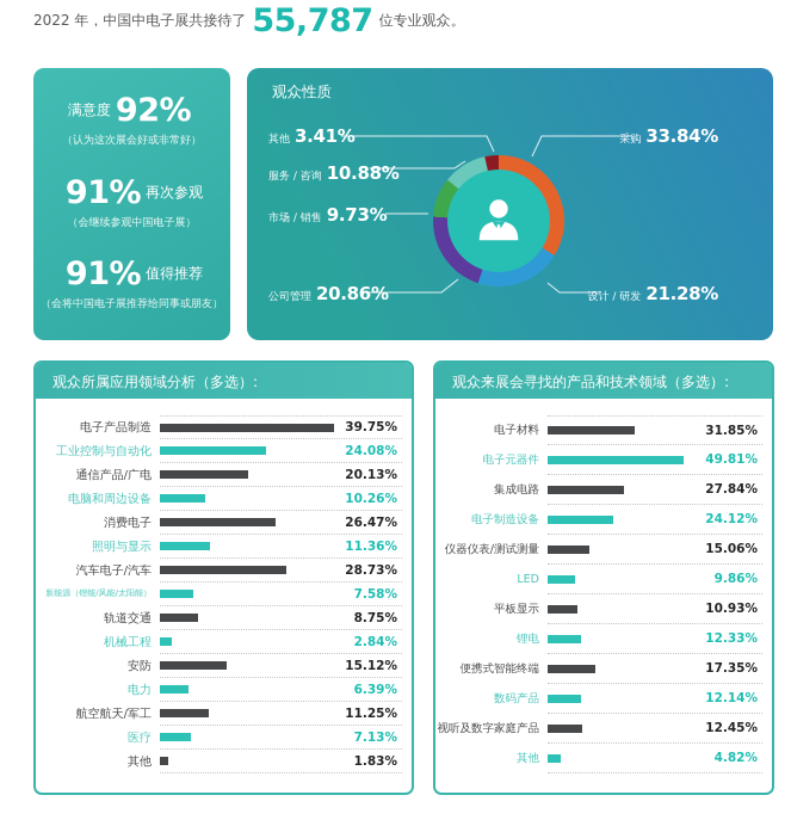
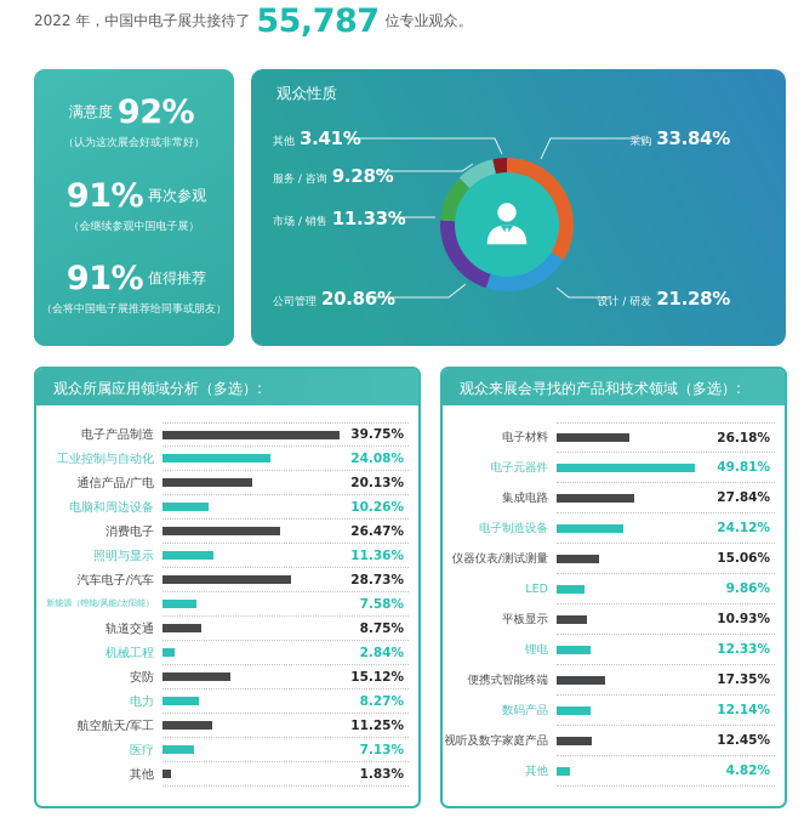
观众性质/市场 / 销售: 9.73% -> 11.33%
观众性质/服务 / 咨询: 10.88% -> 9.28%
观众所属应用领域分析（多选）:/电力: 6.39% -> 8.27%
观众来展会寻找的产品和技术领域（多选）:/电子材料: 31.85% -> 26.18%
